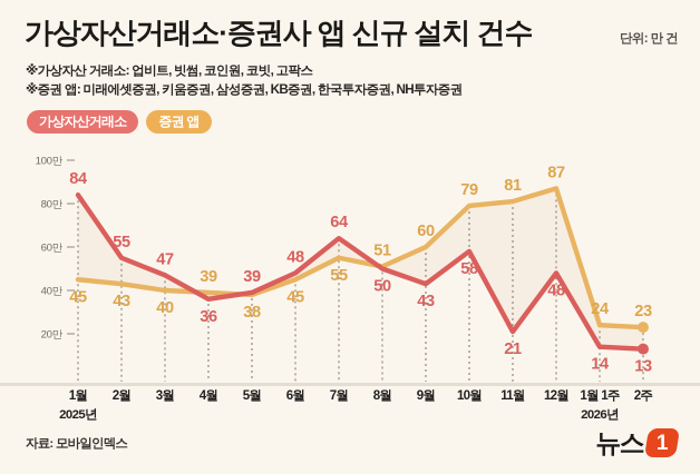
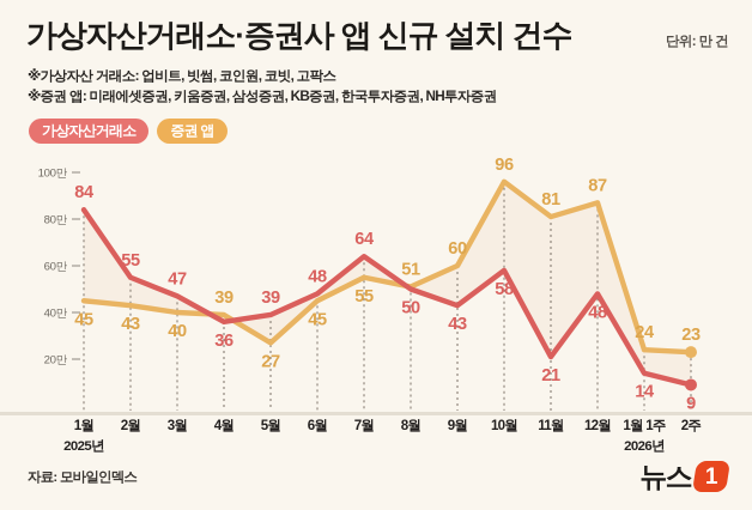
증권 앱/5월: 38 -> 27
증권 앱/10월: 79 -> 96
가상자산거래소/2주: 13 -> 9
